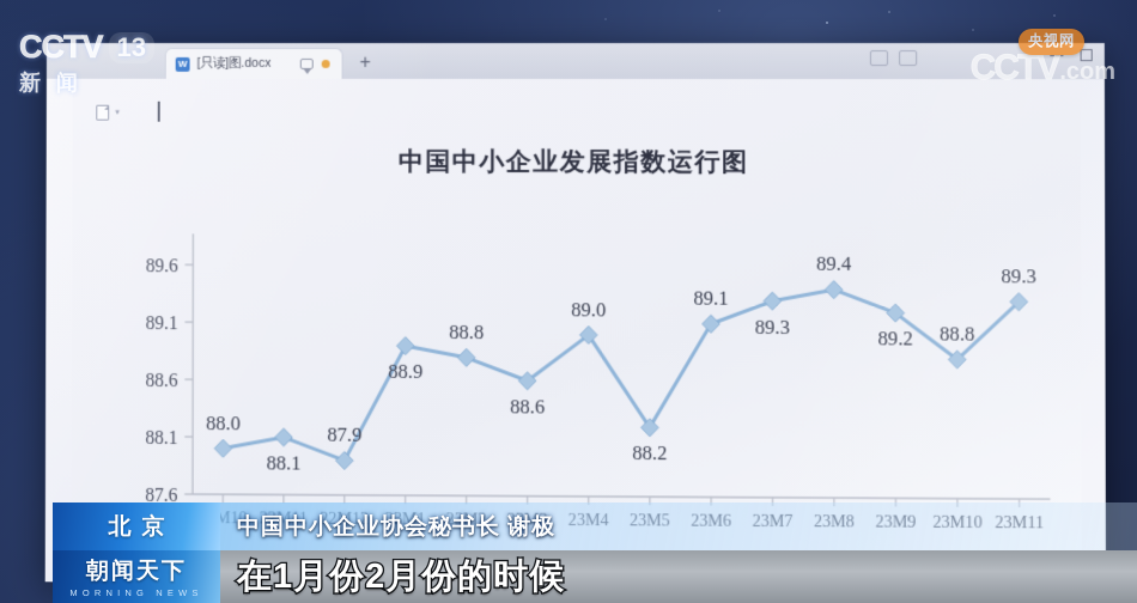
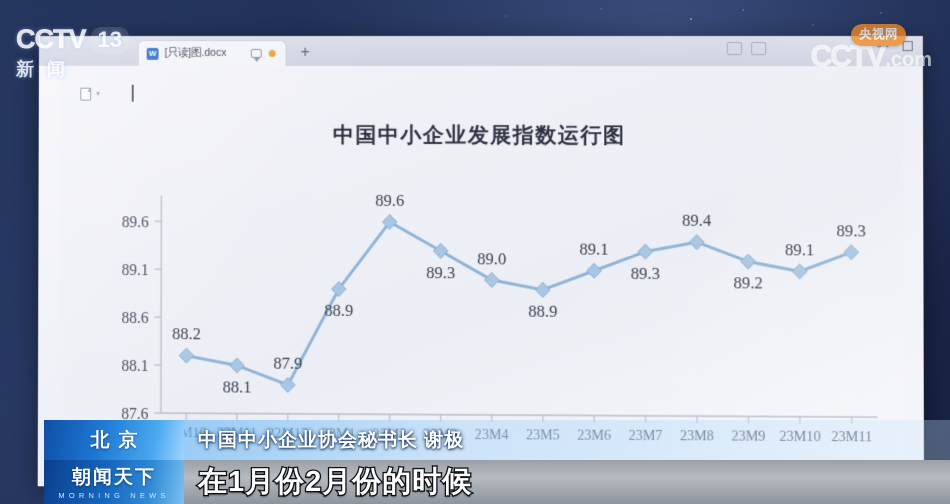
22M10: 88.0 -> 88.2
23M2: 88.8 -> 89.6
23M3: 88.6 -> 89.3
23M5: 88.2 -> 88.9
23M10: 88.8 -> 89.1
